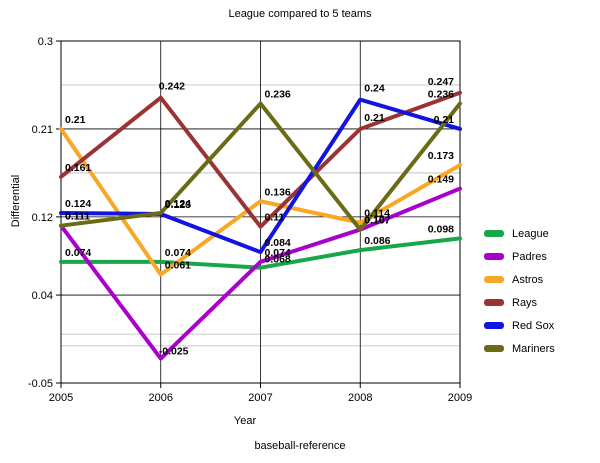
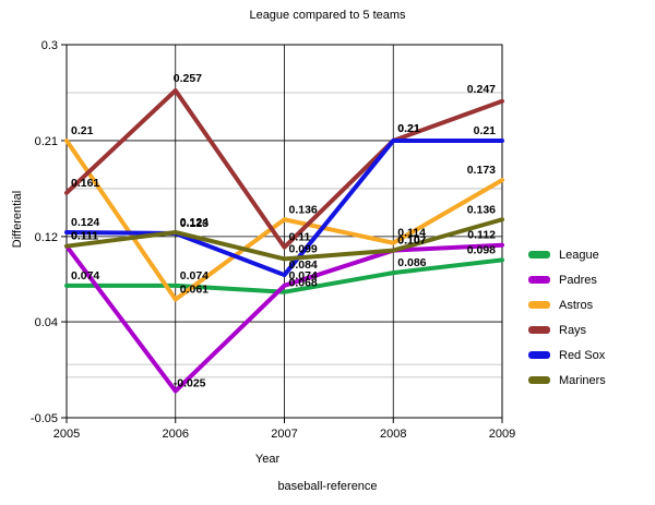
Rays/2006: 0.242 -> 0.257
Mariners/2007: 0.236 -> 0.099
Red Sox/2008: 0.24 -> 0.21
Padres/2009: 0.149 -> 0.112
Mariners/2009: 0.236 -> 0.136
